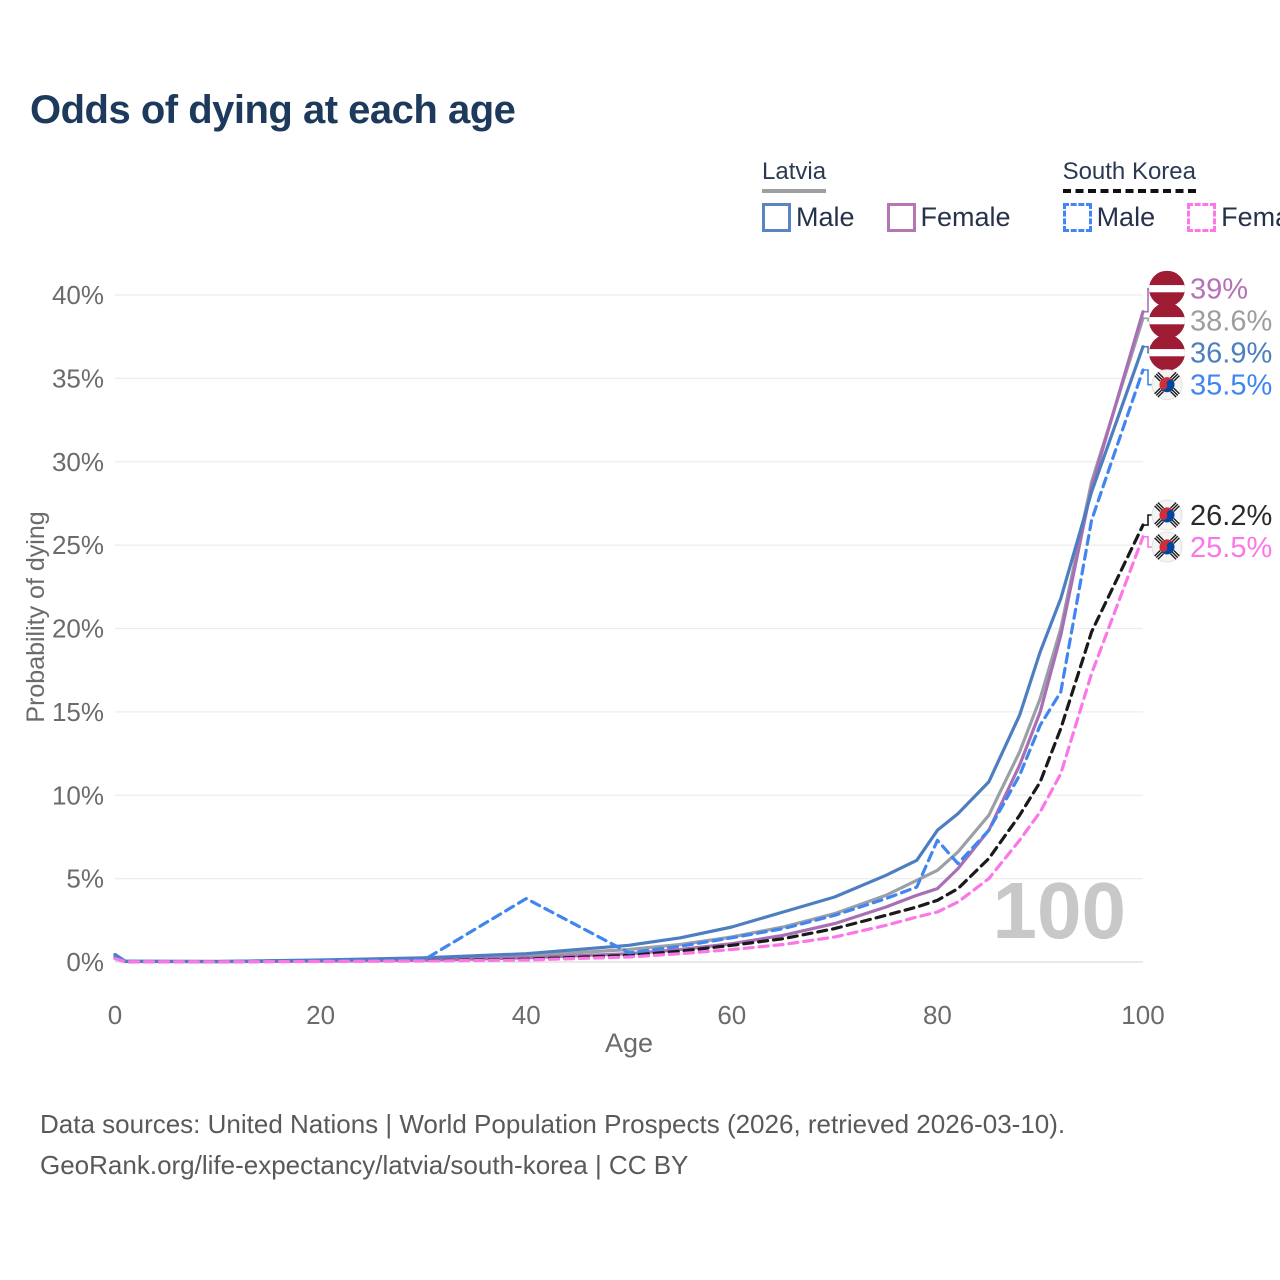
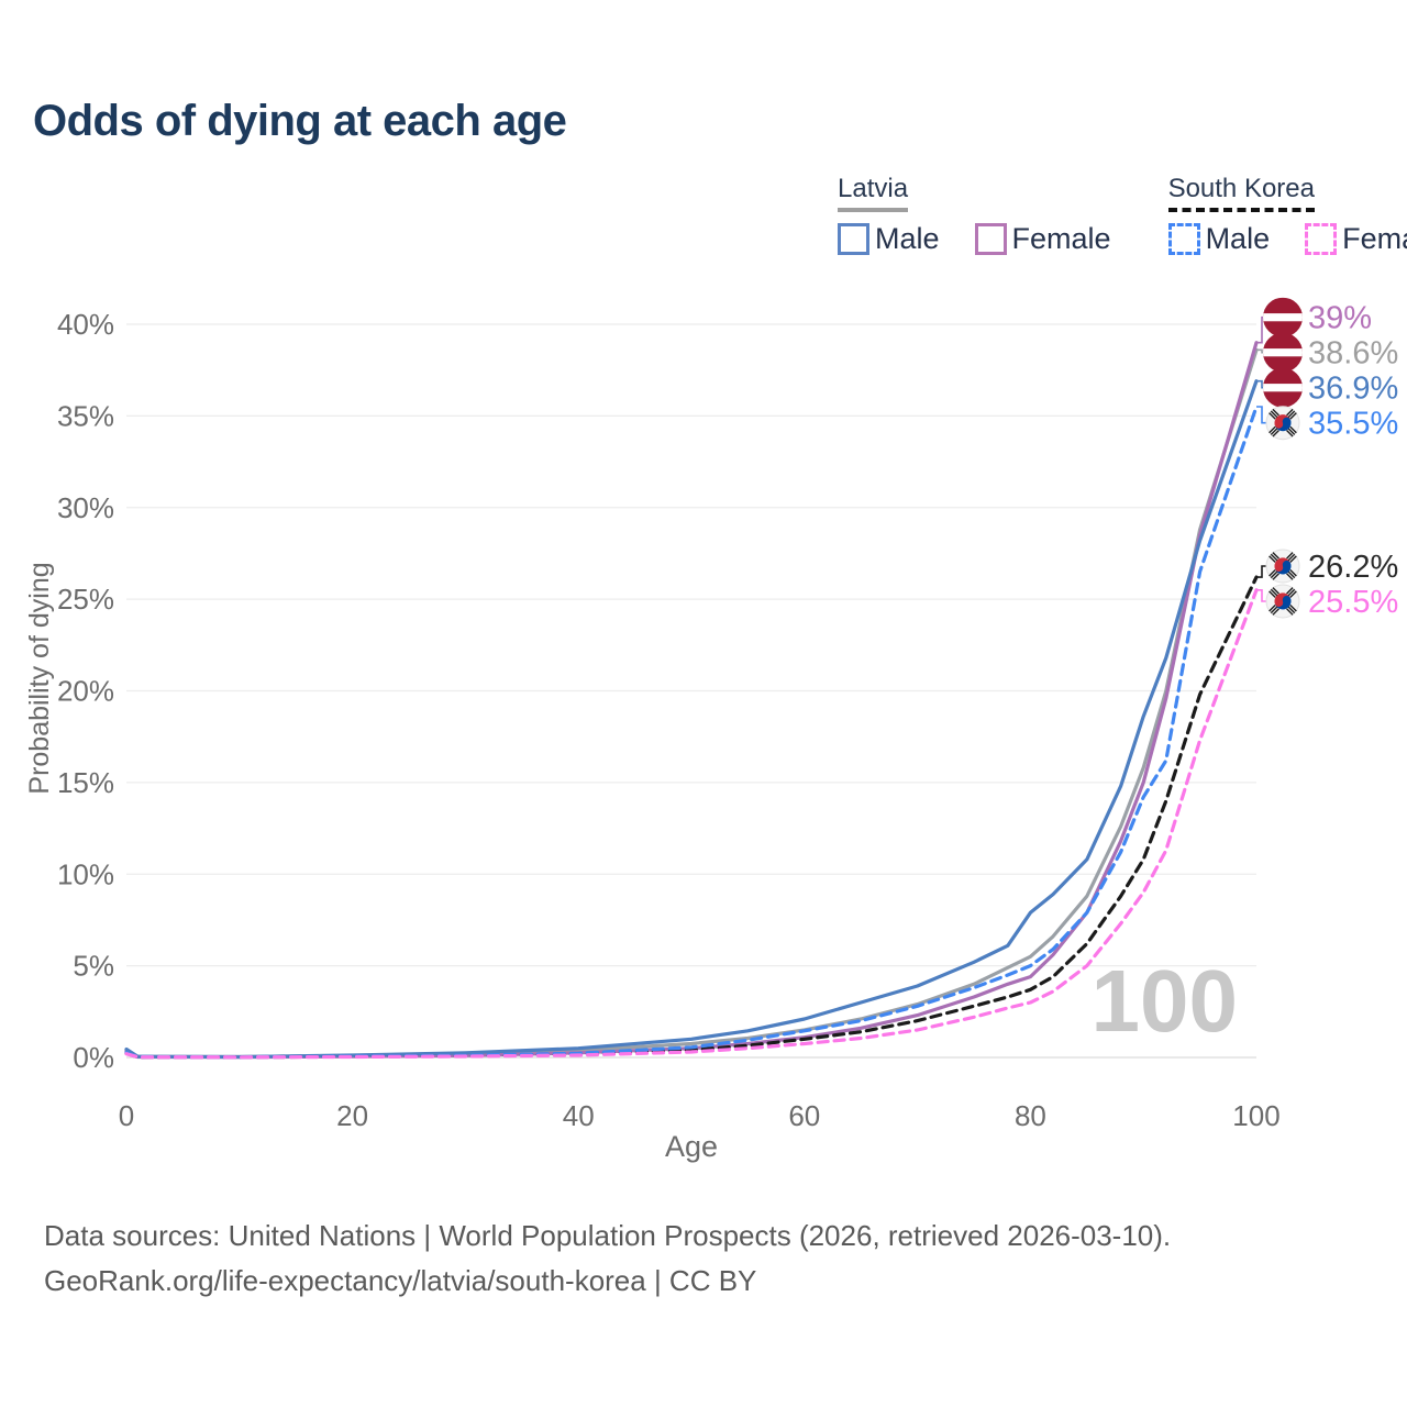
South Korea Male/40: 3.8% -> 0.2%
South Korea Male/80: 7.3% -> 5.0%
